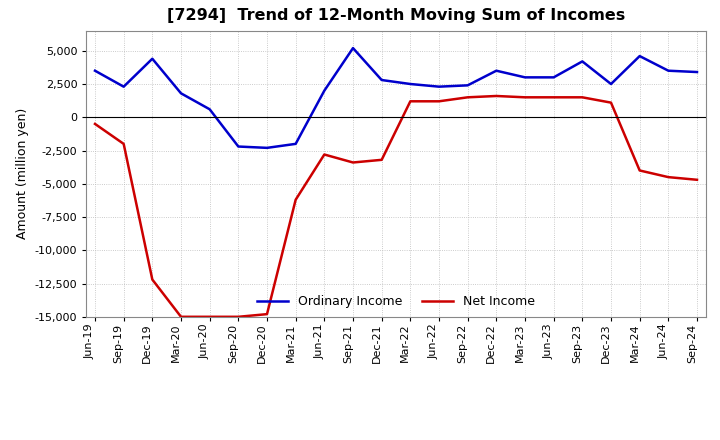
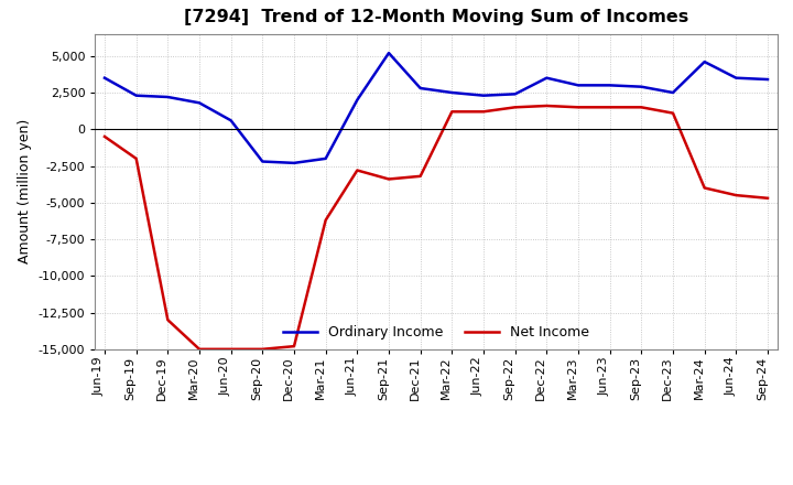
Ordinary Income/Dec-19: 4,400 -> 2,200
Net Income/Dec-19: -12,200 -> -13,000
Ordinary Income/Sep-23: 4,200 -> 2,900
